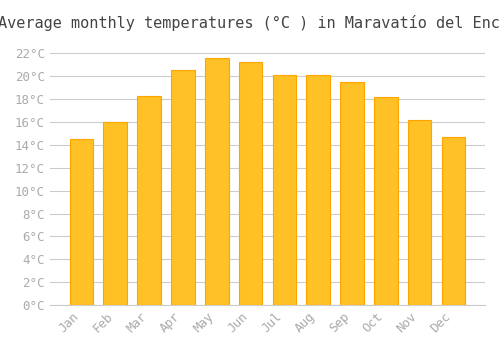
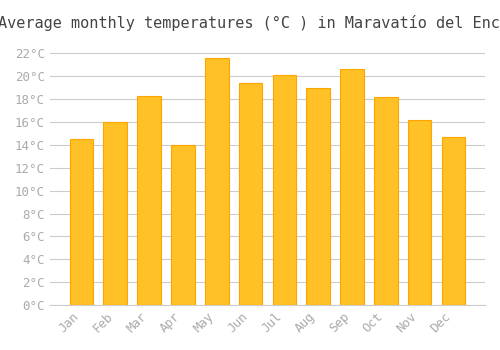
Apr: 20.5°C -> 14.0°C
Jun: 21.2°C -> 19.4°C
Aug: 20.1°C -> 19.0°C
Sep: 19.5°C -> 20.6°C
